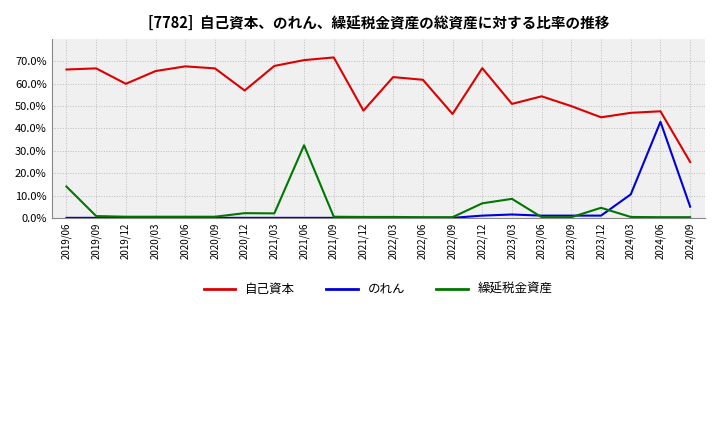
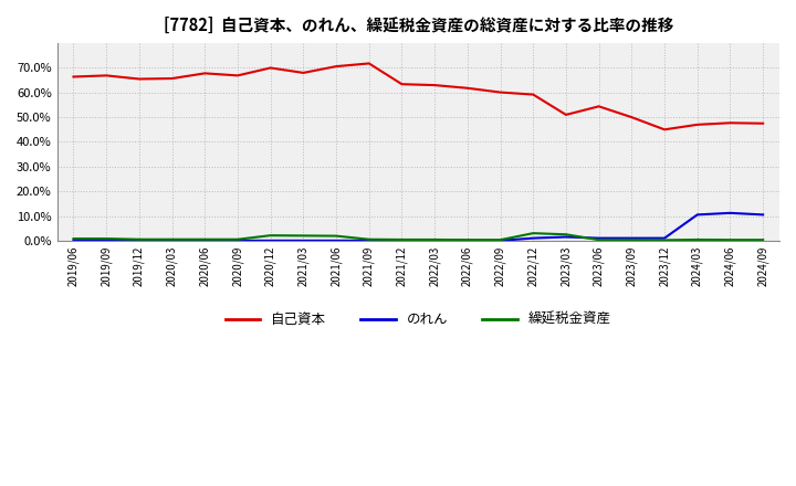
繰延税金資産/2019/06: 14.0% -> 0.8%
自己資本/2019/12: 60.0% -> 65.5%
自己資本/2020/12: 57.0% -> 70.0%
繰延税金資産/2021/06: 32.5% -> 1.9%
自己資本/2021/12: 48.0% -> 63.4%
自己資本/2022/09: 46.5% -> 60.1%
自己資本/2022/12: 67.0% -> 59.2%
繰延税金資産/2022/12: 6.5% -> 3.0%
繰延税金資産/2023/03: 8.5% -> 2.5%
繰延税金資産/2023/12: 4.5% -> 0.2%
のれん/2024/06: 43.0% -> 11.2%
自己資本/2024/09: 25.0% -> 47.5%
のれん/2024/09: 5.0% -> 10.5%
